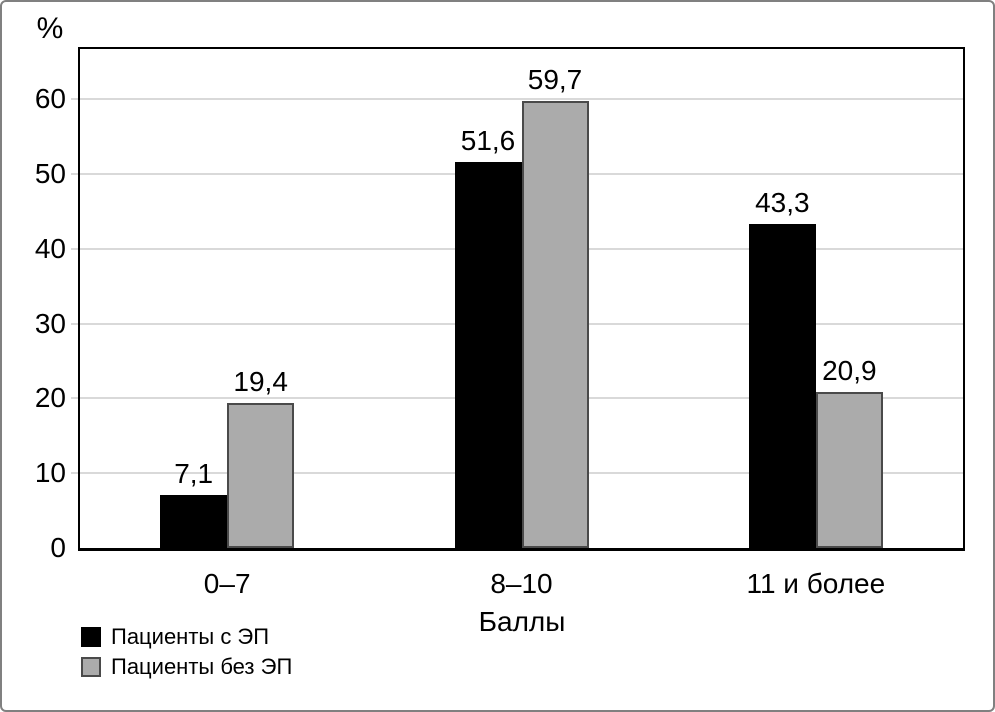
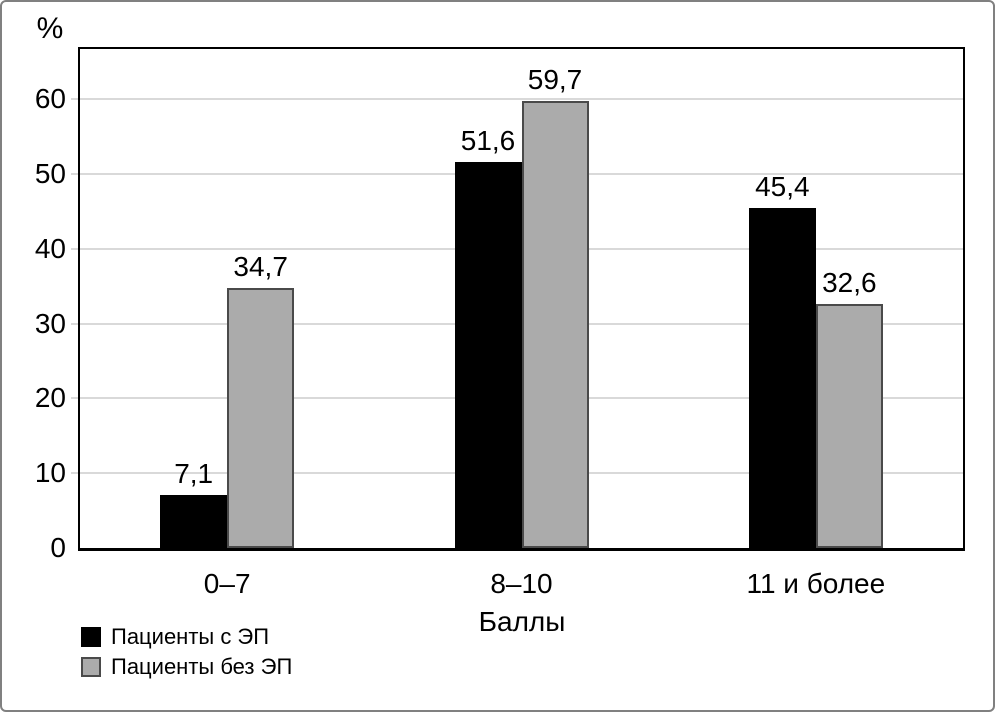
Пациенты без ЭП/0–7: 19,4 -> 34,7
Пациенты с ЭП/11 и более: 43,3 -> 45,4
Пациенты без ЭП/11 и более: 20,9 -> 32,6
